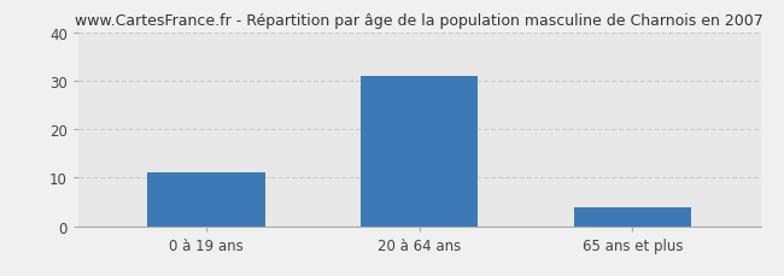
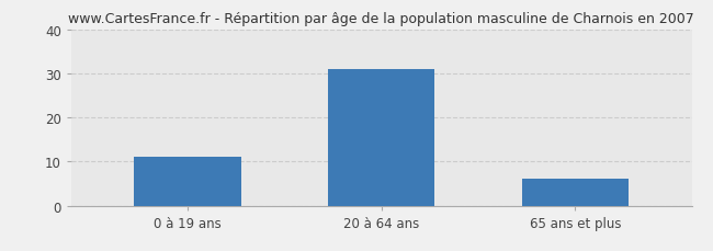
65 ans et plus: 4 -> 6
